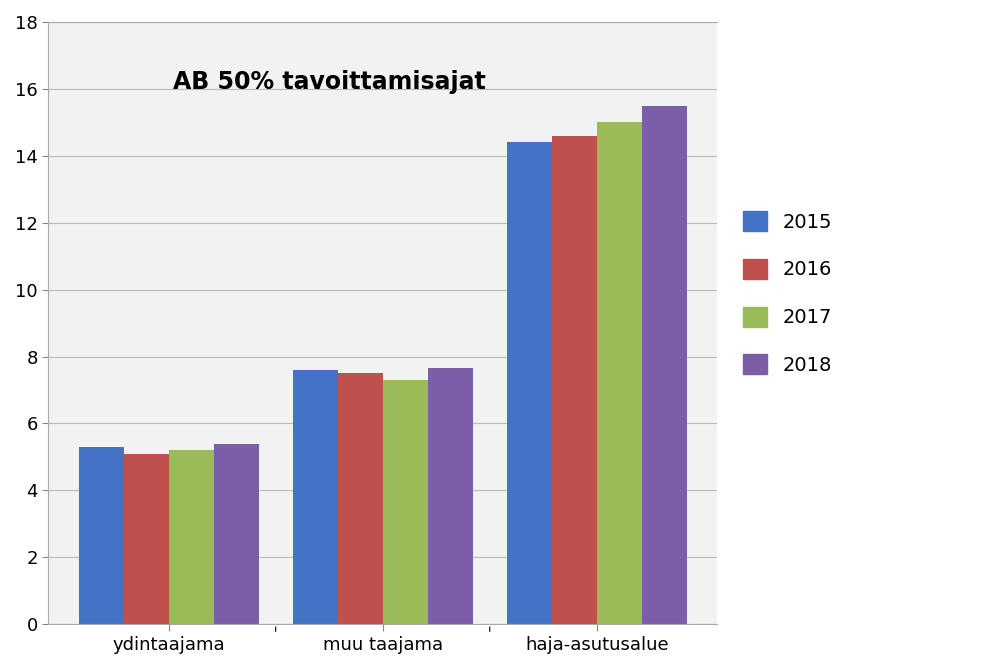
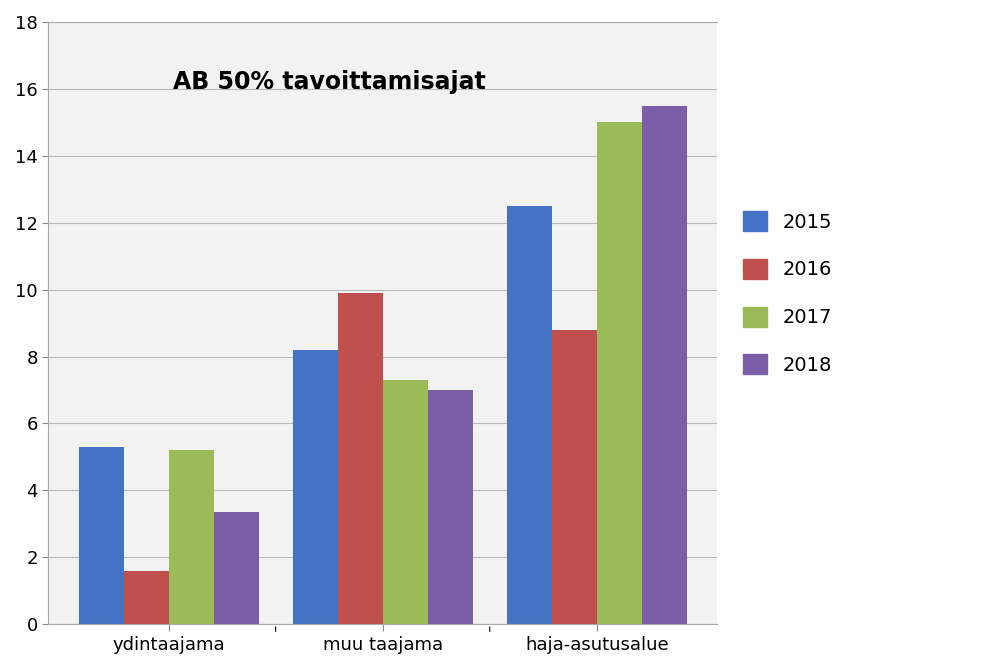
2016/ydintaajama: 5.1 -> 1.6
2018/ydintaajama: 5.40 -> 3.35
2015/muu taajama: 7.6 -> 8.2
2016/muu taajama: 7.5 -> 9.9
2018/muu taajama: 7.65 -> 7.00
2015/haja-asutusalue: 14.4 -> 12.5
2016/haja-asutusalue: 14.6 -> 8.8
